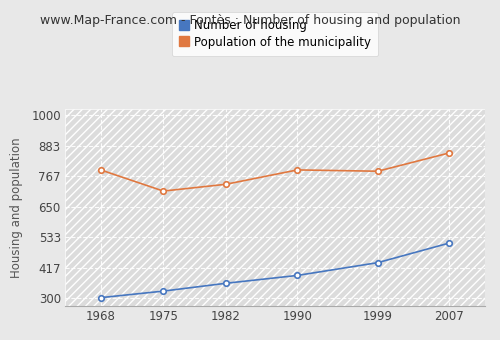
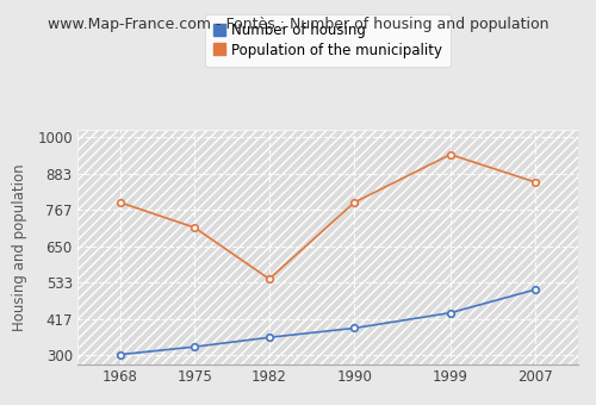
Population of the municipality/1982: 736 -> 545
Population of the municipality/1999: 786 -> 945
